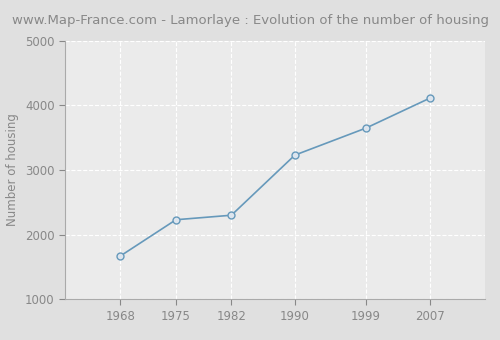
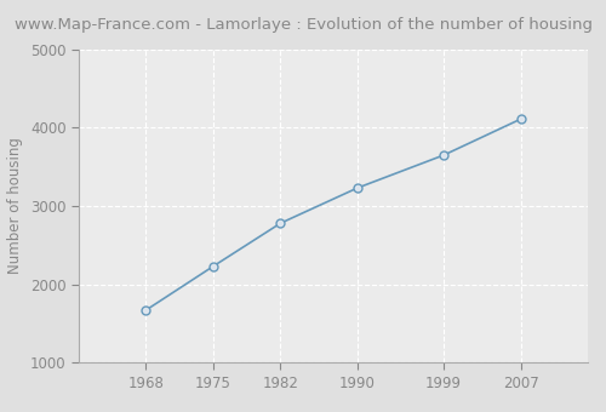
1982: 2300 -> 2780
